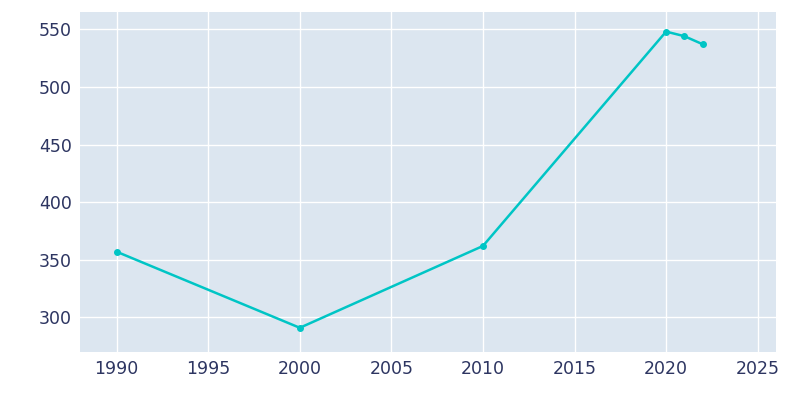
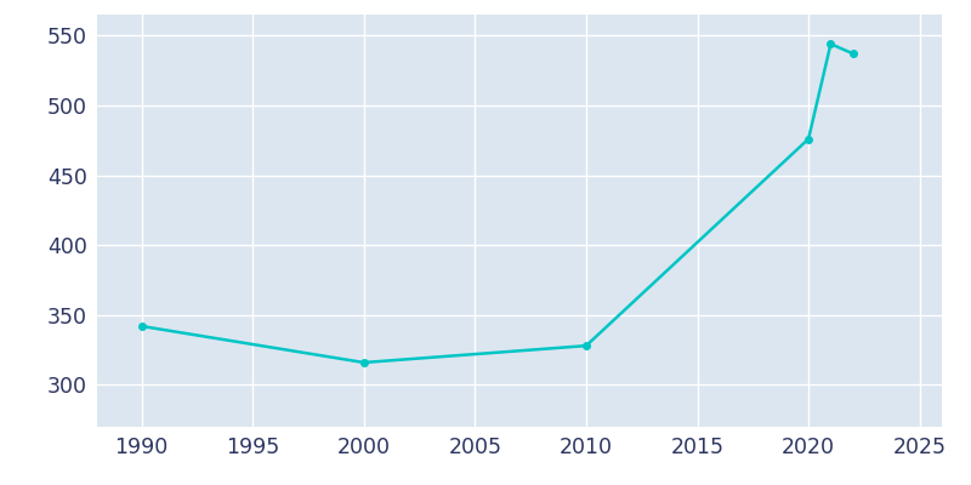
1990: 357 -> 342
2000: 291 -> 316
2010: 362 -> 328
2020: 548 -> 476
